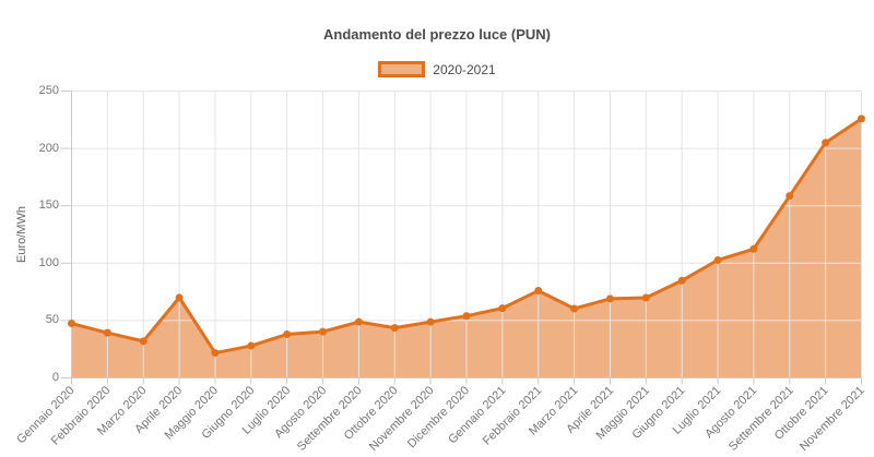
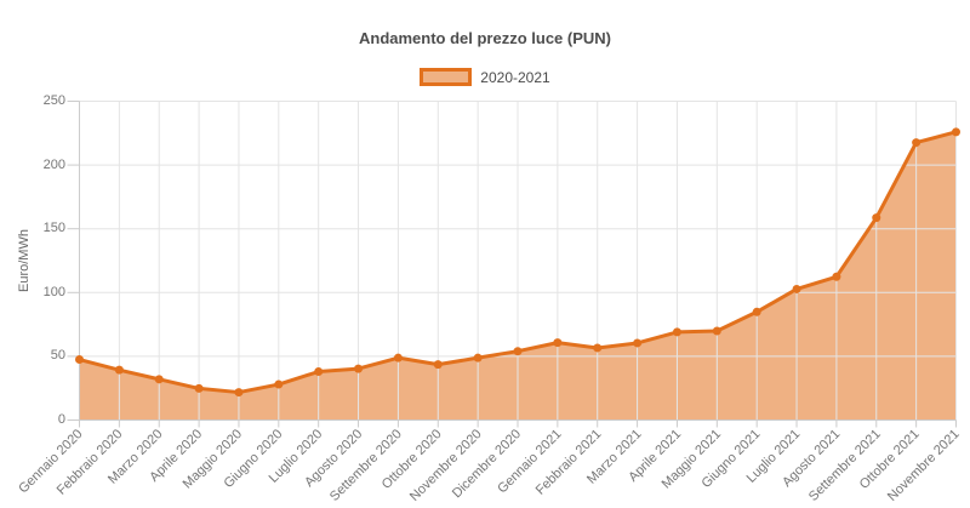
Aprile 2020: 70 -> 25
Febbraio 2021: 76 -> 57
Ottobre 2021: 205 -> 218
